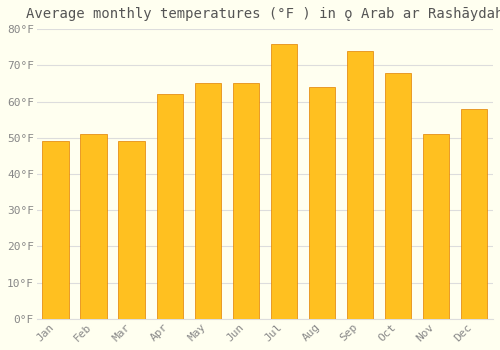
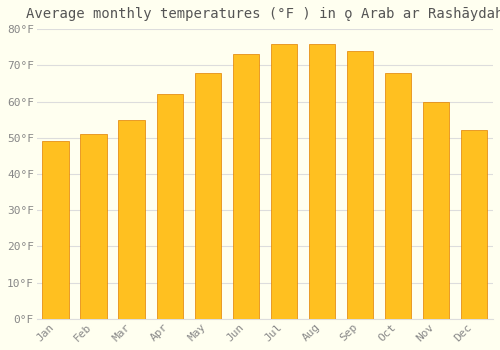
Mar: 49°F -> 55°F
May: 65°F -> 68°F
Jun: 65°F -> 73°F
Aug: 64°F -> 76°F
Nov: 51°F -> 60°F
Dec: 58°F -> 52°F
